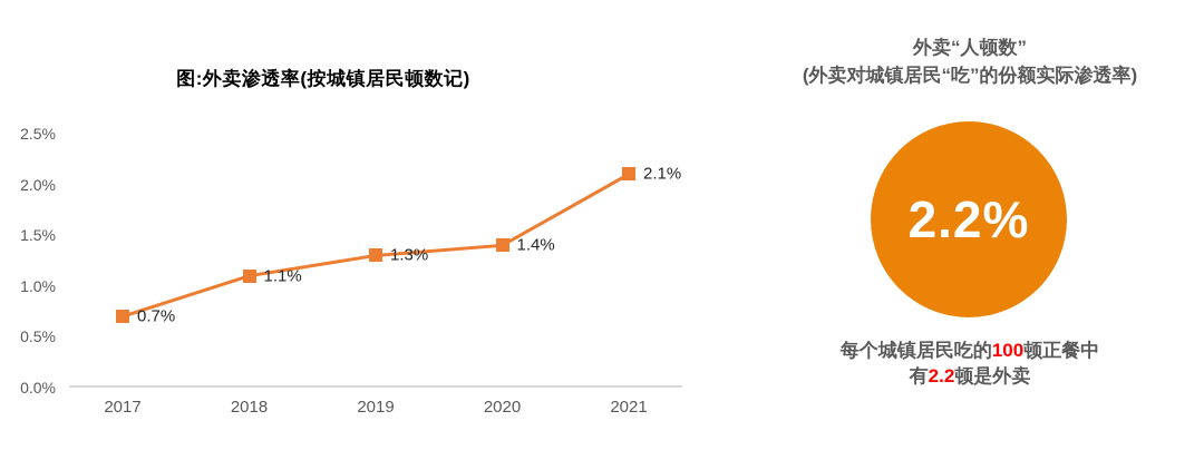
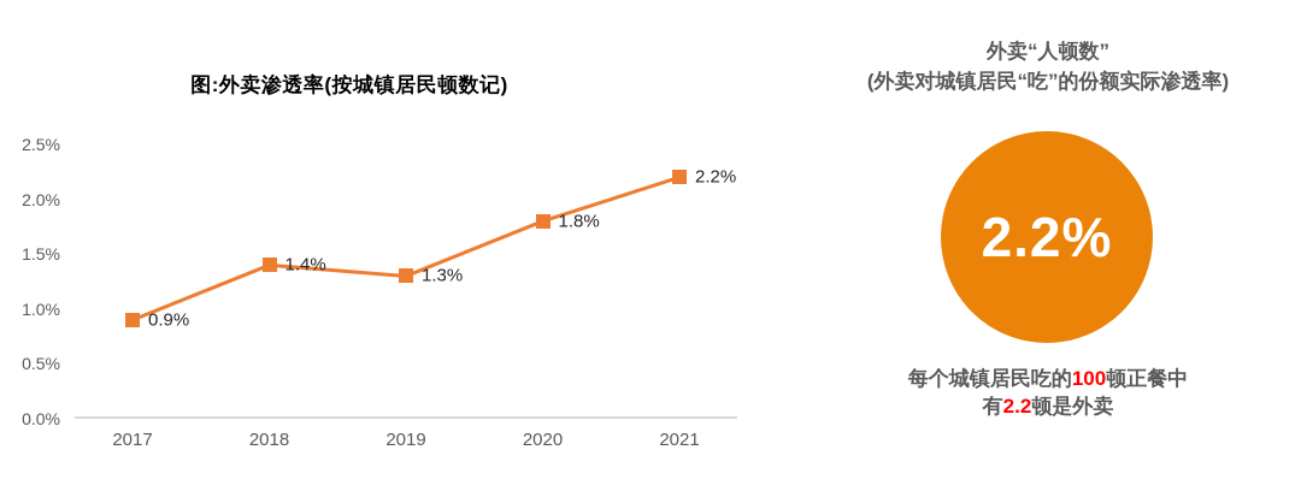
2017: 0.7% -> 0.9%
2018: 1.1% -> 1.4%
2020: 1.4% -> 1.8%
2021: 2.1% -> 2.2%
